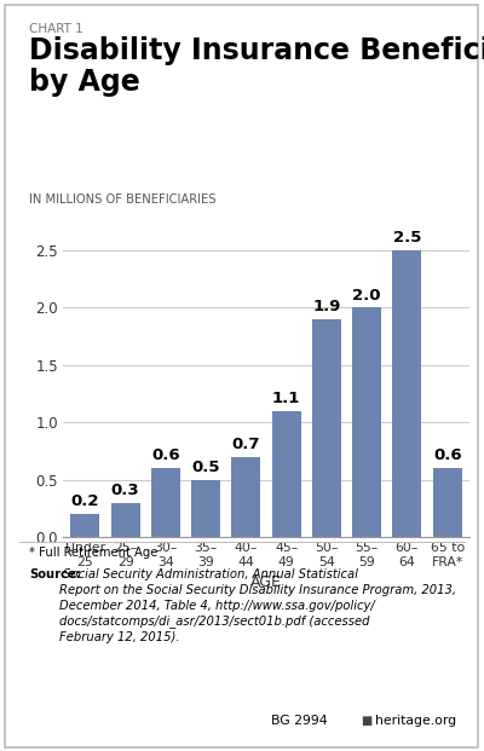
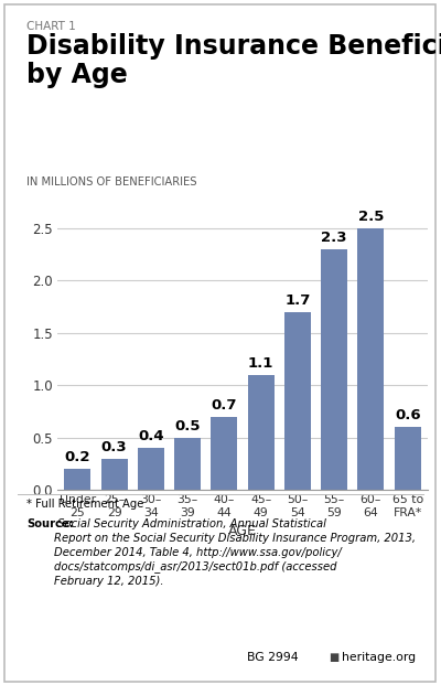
30– 34: 0.6 -> 0.4
50– 54: 1.9 -> 1.7
55– 59: 2.0 -> 2.3
